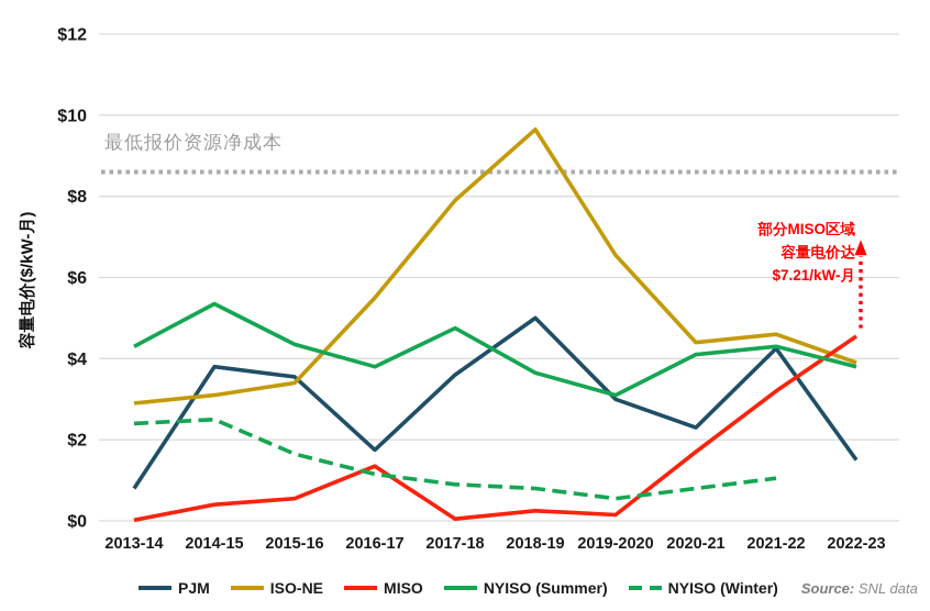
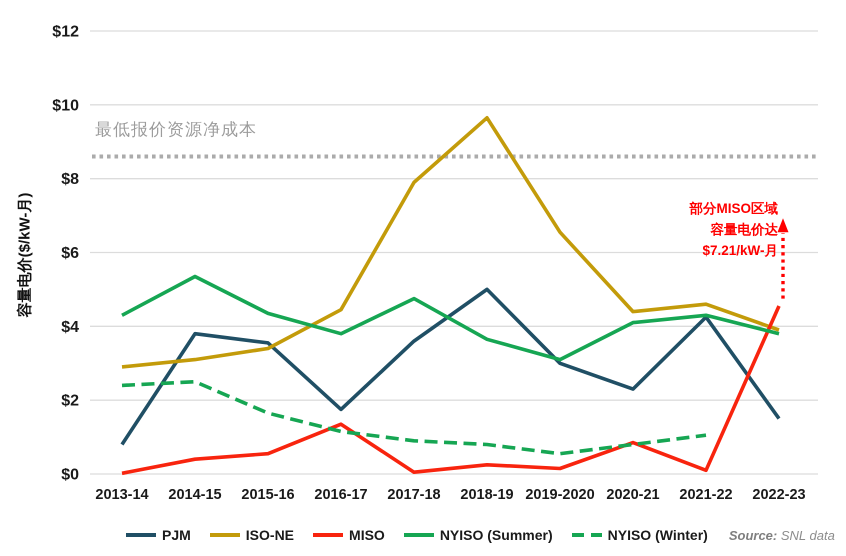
ISO-NE/2016-17: $5.5 -> $4.5
MISO/2020-21: $1.7 -> $0.8
MISO/2021-22: $3.2 -> $0.1
